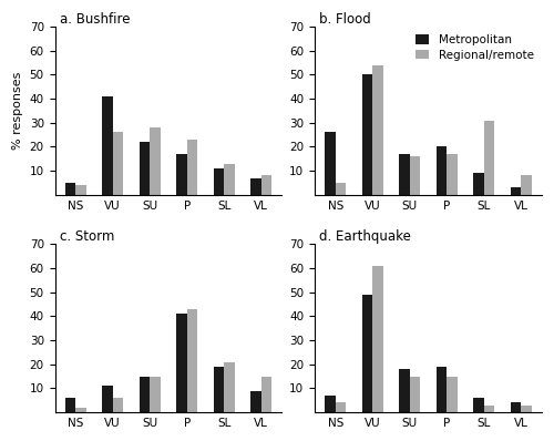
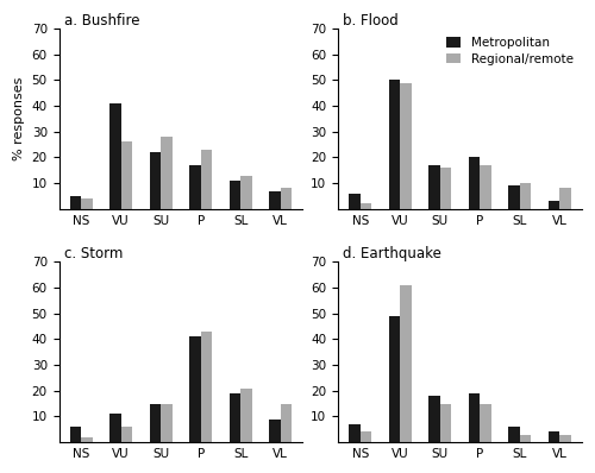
b. Flood/Metropolitan/NS: 26 -> 6
b. Flood/Regional/remote/NS: 5 -> 2
b. Flood/Regional/remote/VU: 54 -> 49
b. Flood/Regional/remote/SL: 31 -> 10
